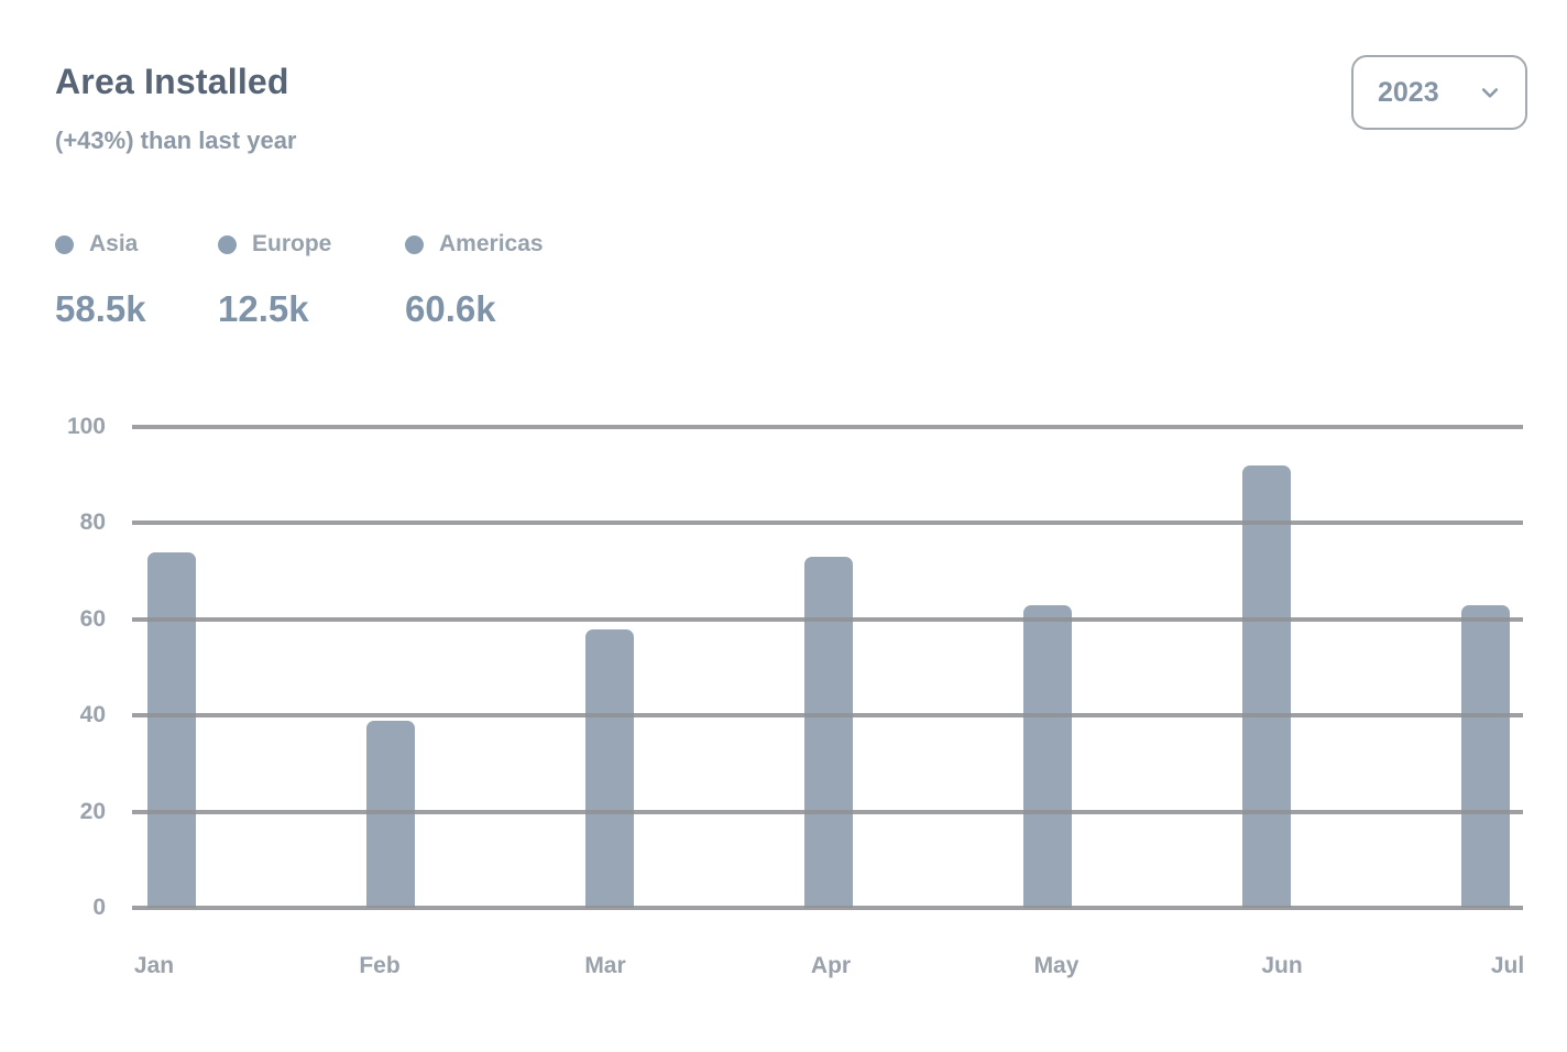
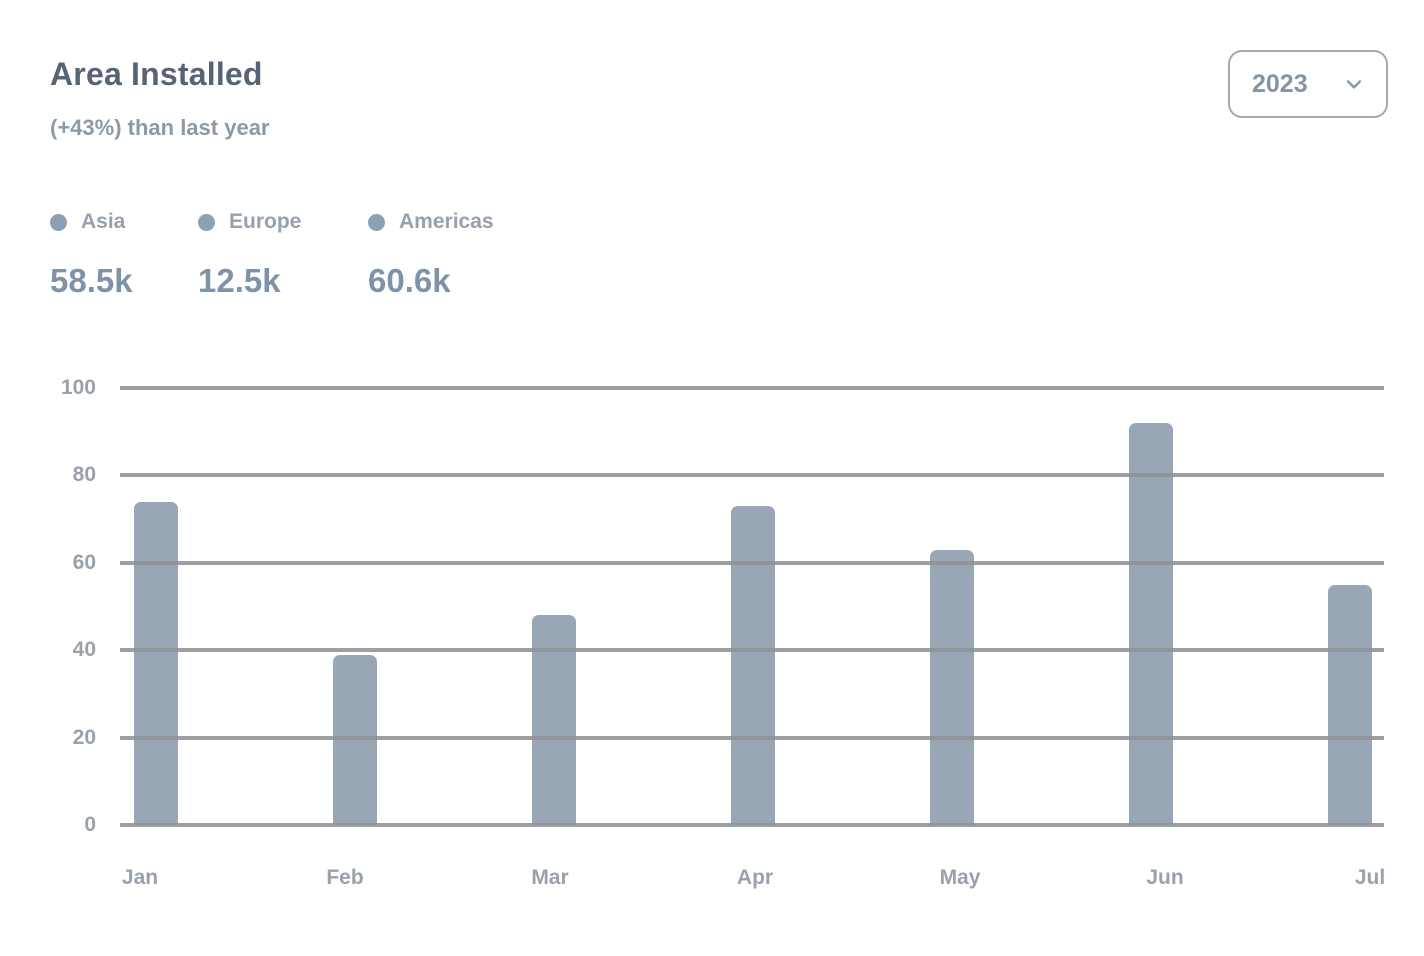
Mar: 58 -> 48
Jul: 63 -> 55
